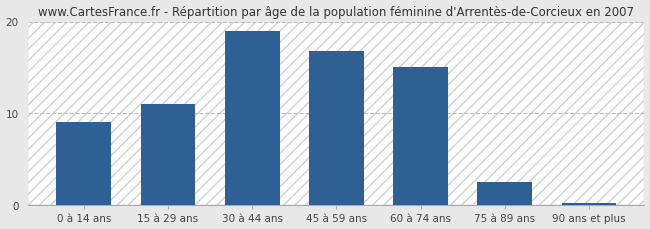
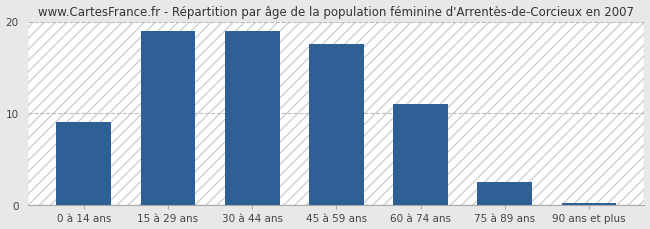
15 à 29 ans: 11.0 -> 19.0
45 à 59 ans: 16.8 -> 17.5
60 à 74 ans: 15.0 -> 11.0
